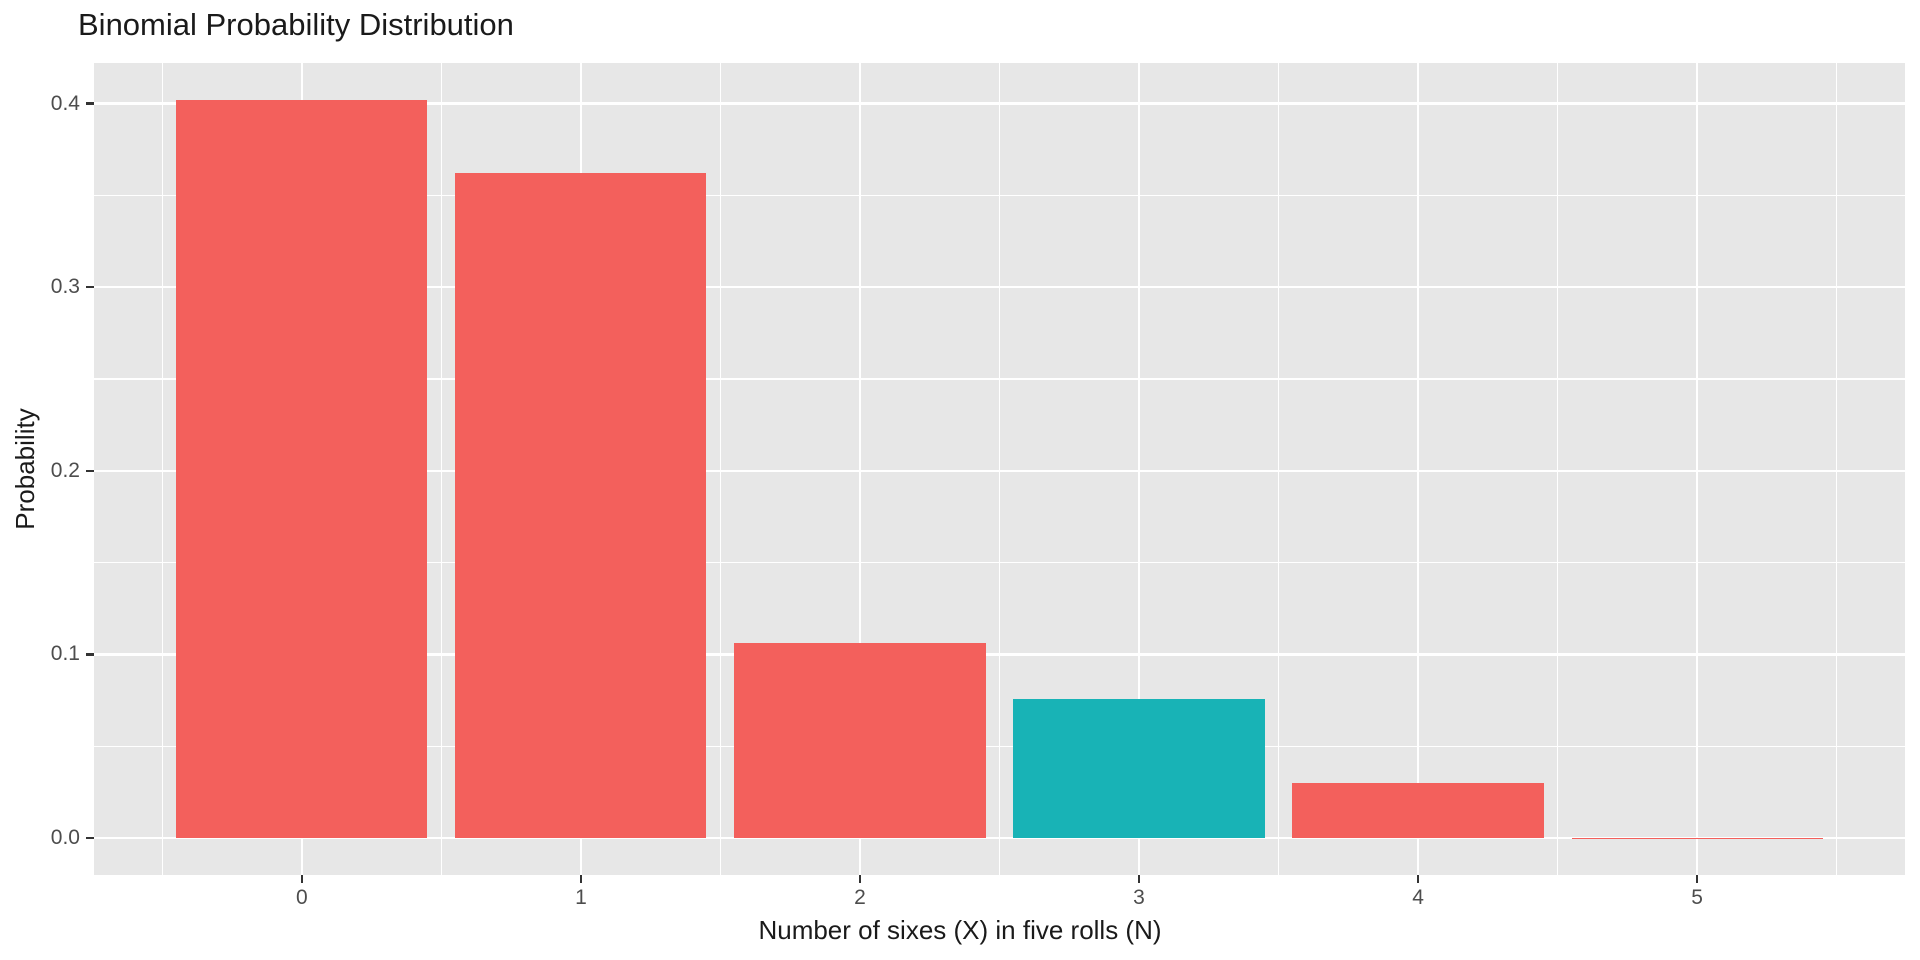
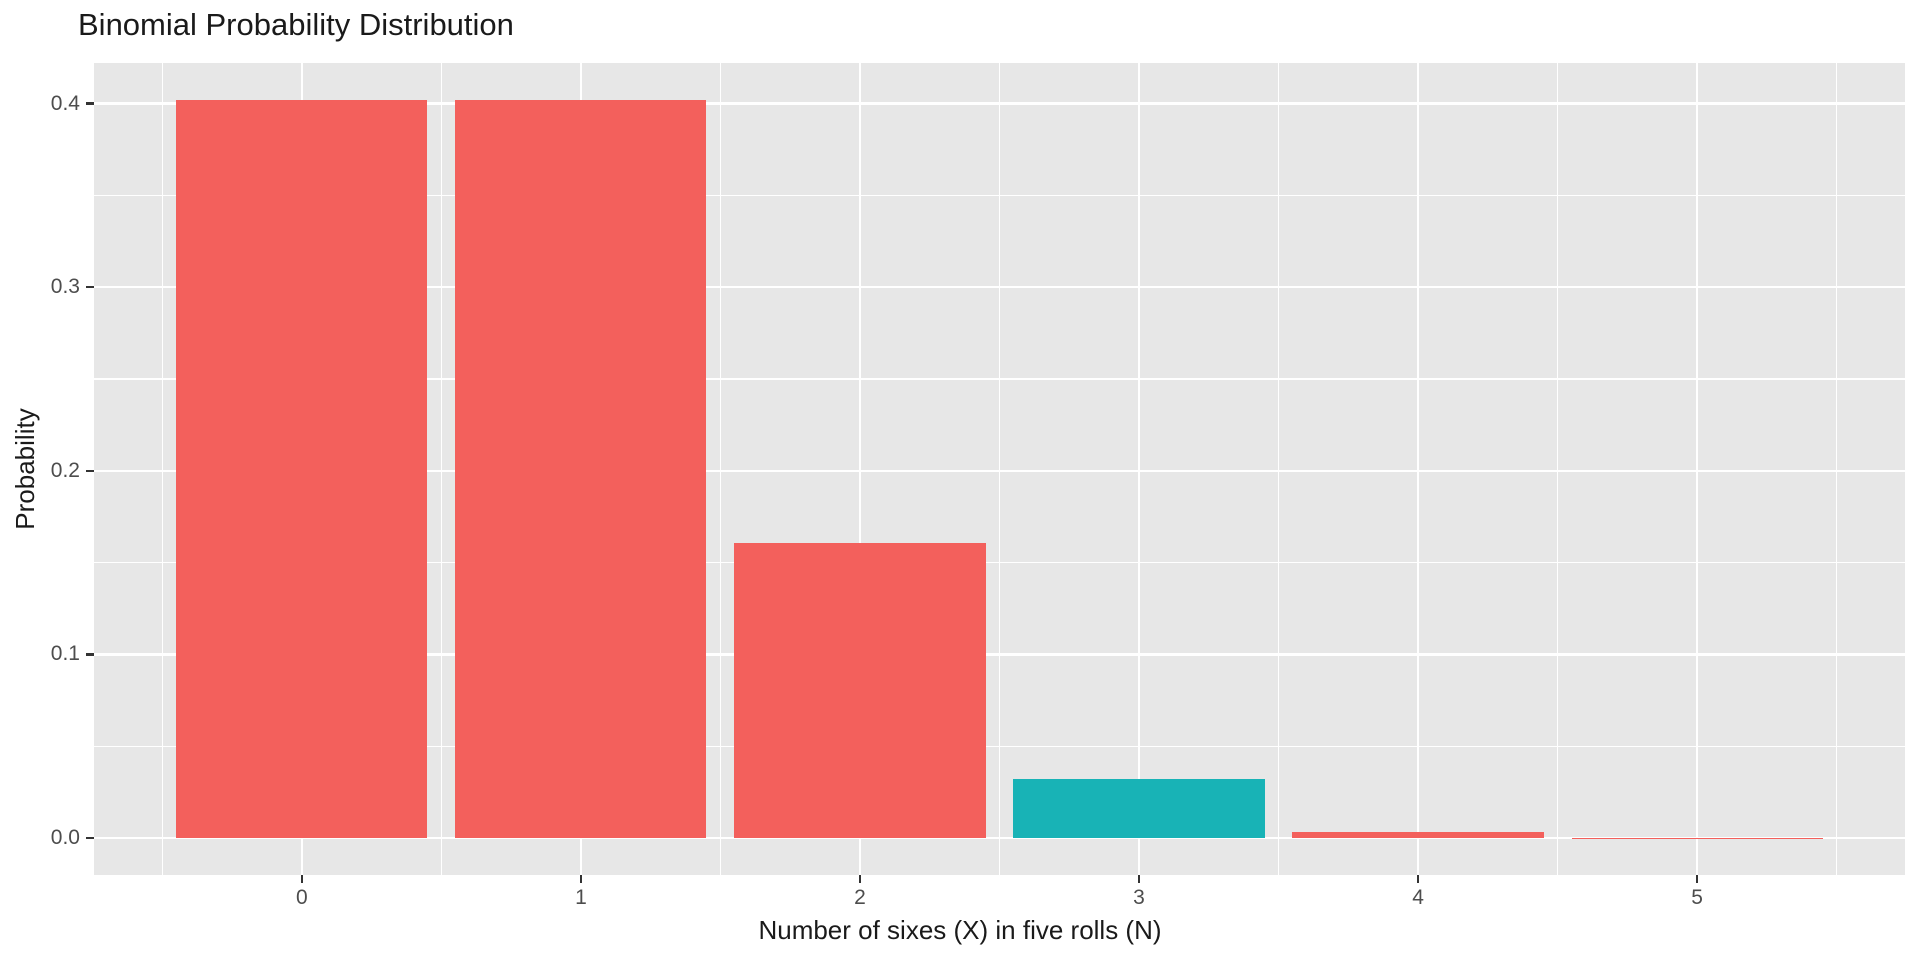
1: 0.362 -> 0.402
2: 0.106 -> 0.161
3: 0.076 -> 0.032
4: 0.030 -> 0.003
